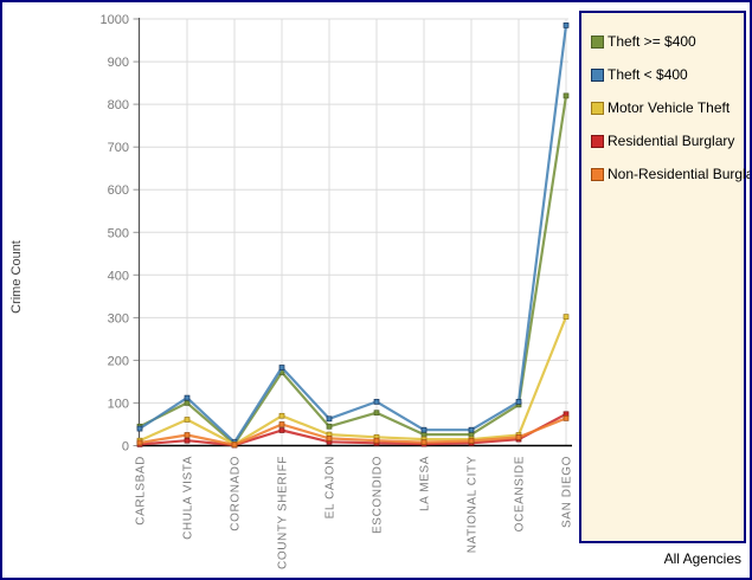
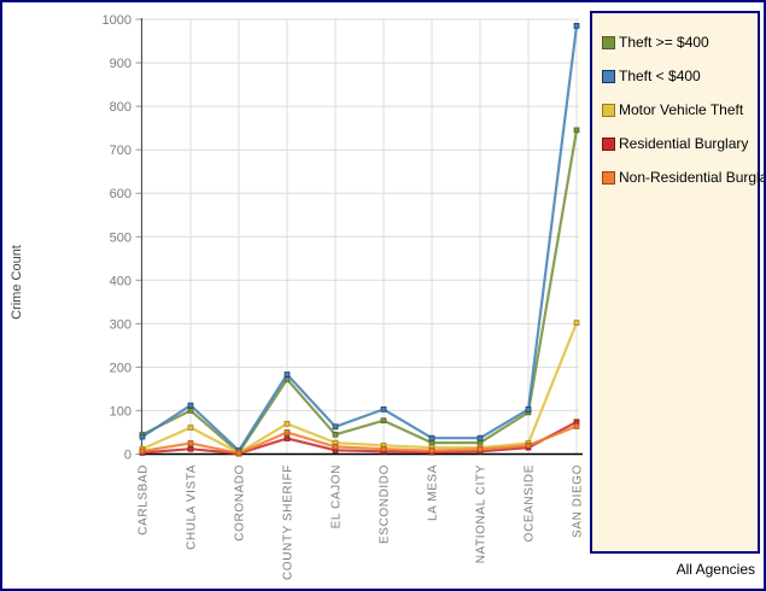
Theft >= $400/SAN DIEGO: 820 -> 740
